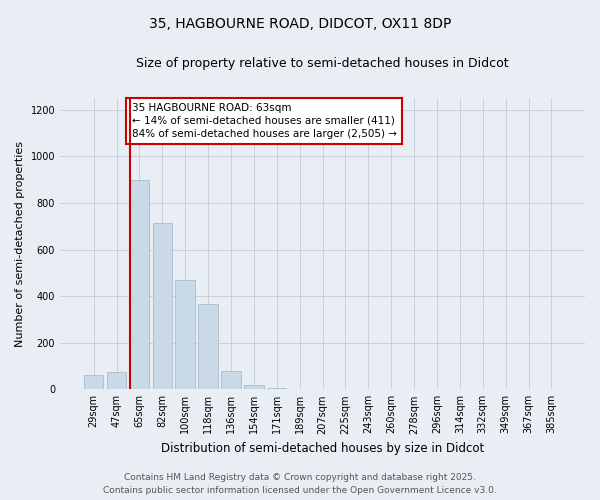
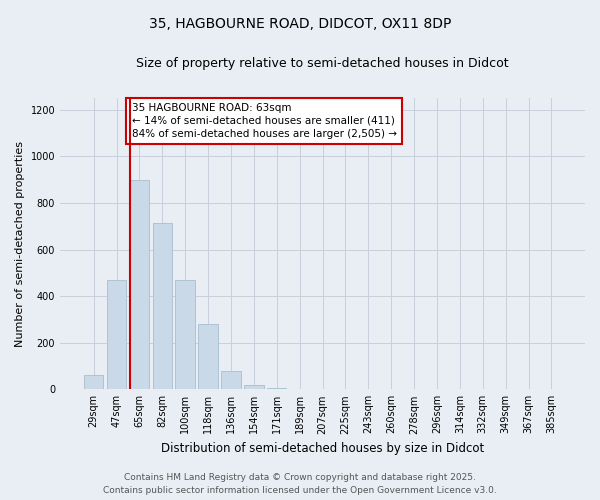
47sqm: 75 -> 470
118sqm: 365 -> 280
